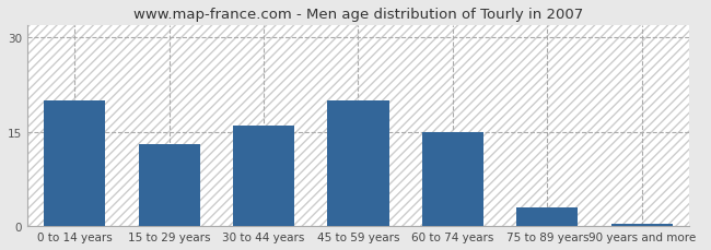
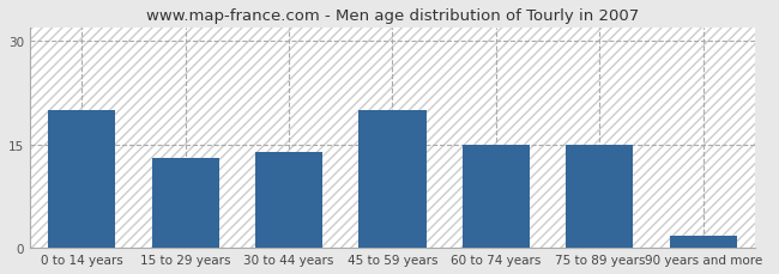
30 to 44 years: 16.0 -> 14.0
75 to 89 years: 3.0 -> 15.0
90 years and more: 0.3 -> 1.8
